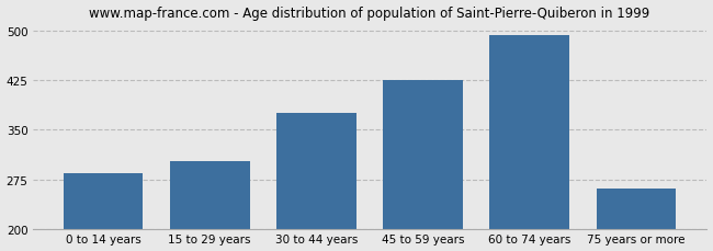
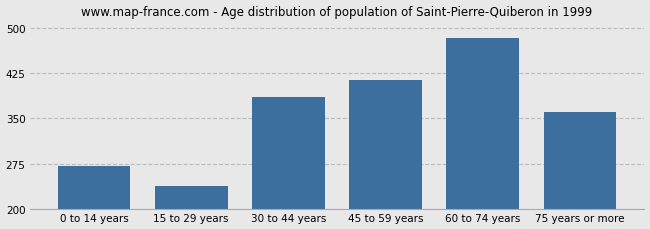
0 to 14 years: 284 -> 272
15 to 29 years: 302 -> 238
30 to 44 years: 375 -> 386
45 to 59 years: 425 -> 414
60 to 74 years: 492 -> 482
75 years or more: 262 -> 360
